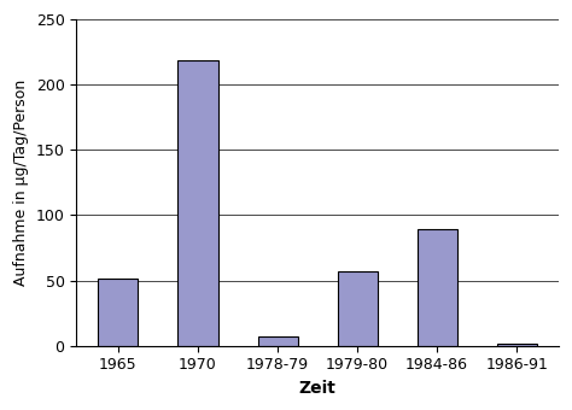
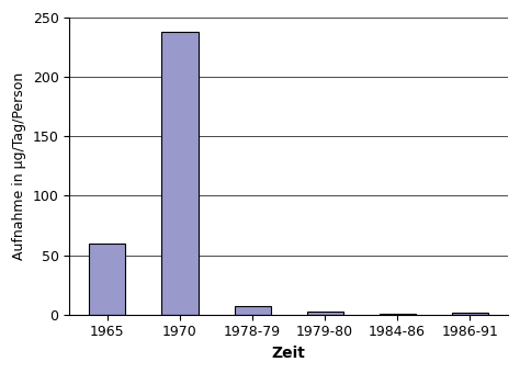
1965: 51 -> 60
1970: 219 -> 238
1979-80: 57 -> 2
1984-86: 89 -> 1
